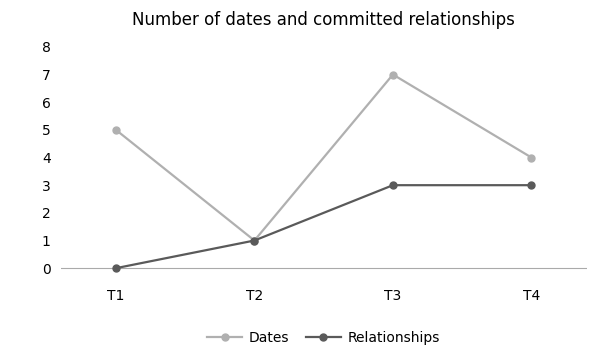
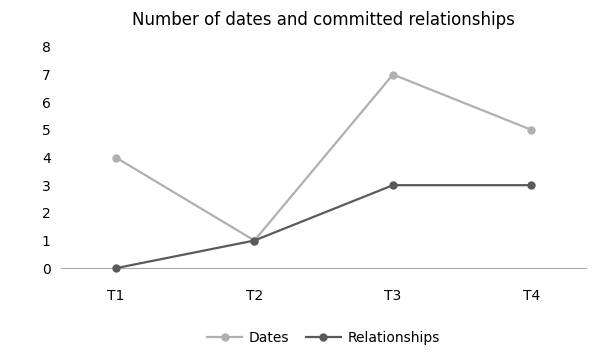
Dates/T1: 5 -> 4
Dates/T4: 4 -> 5
